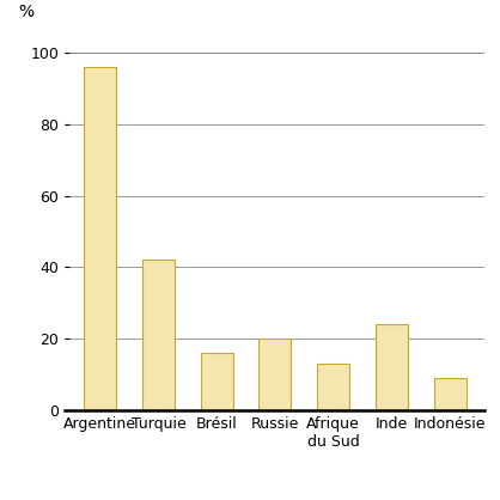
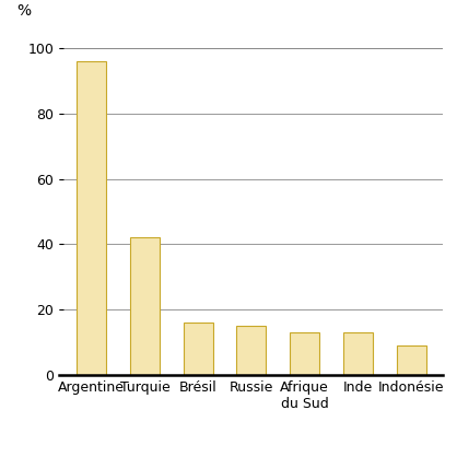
Russie: 20 -> 15
Inde: 24 -> 13
